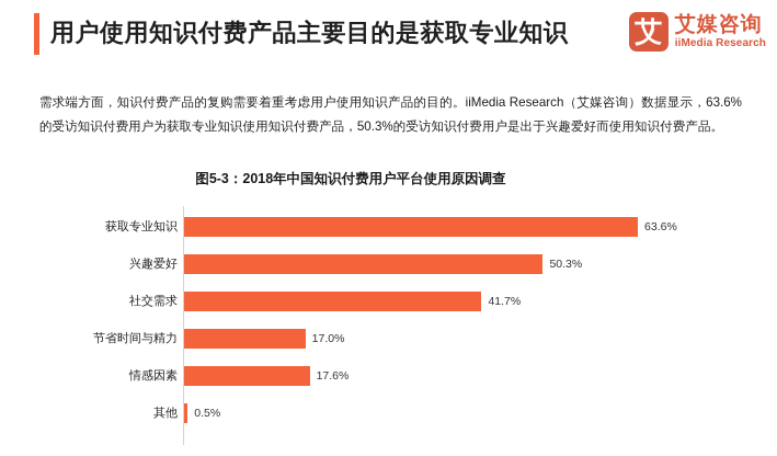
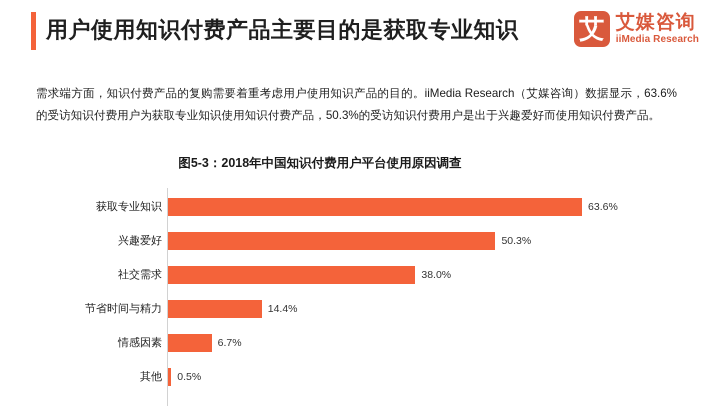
社交需求: 41.7% -> 38.0%
节省时间与精力: 17.0% -> 14.4%
情感因素: 17.6% -> 6.7%
